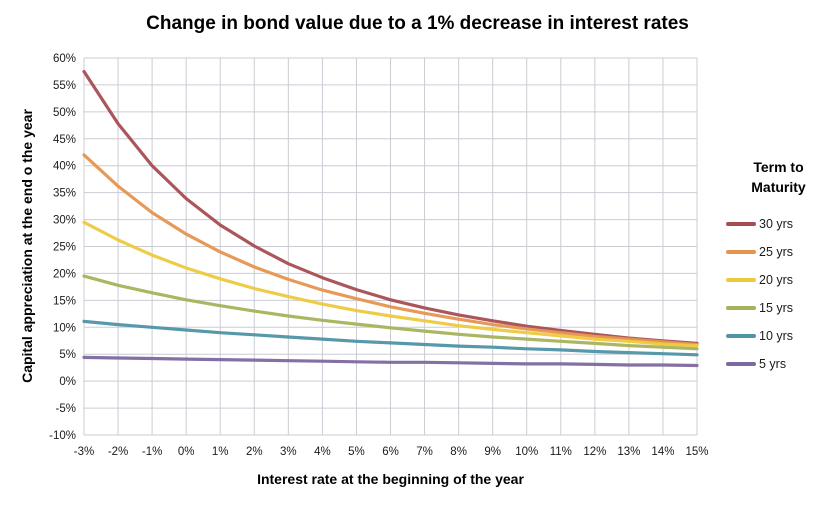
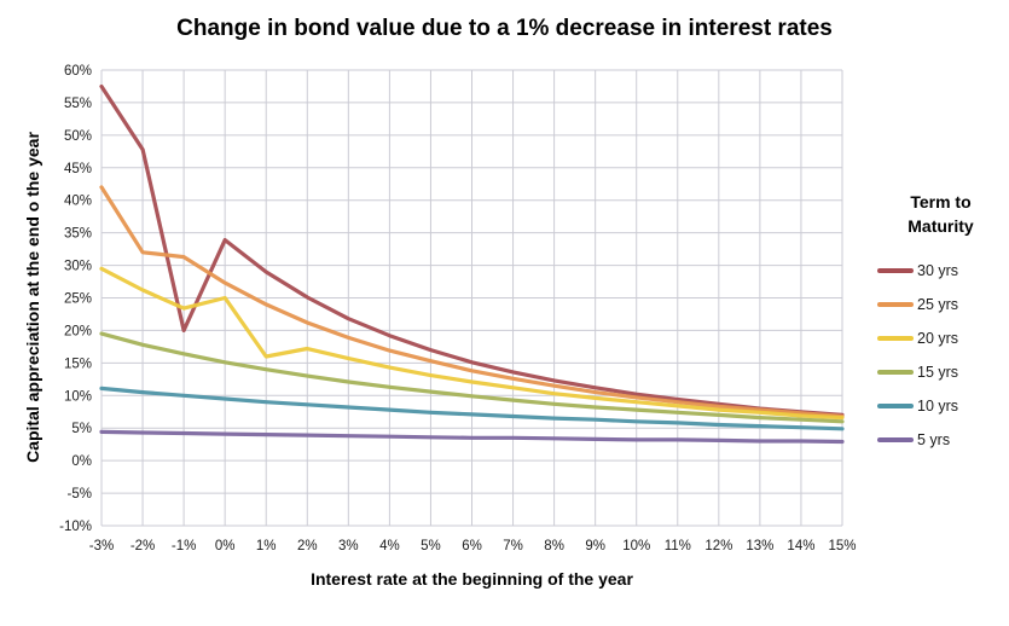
25 yrs/-2%: 36% -> 32%
30 yrs/-1%: 40% -> 20%
20 yrs/0%: 21% -> 25%
20 yrs/1%: 19% -> 16%
